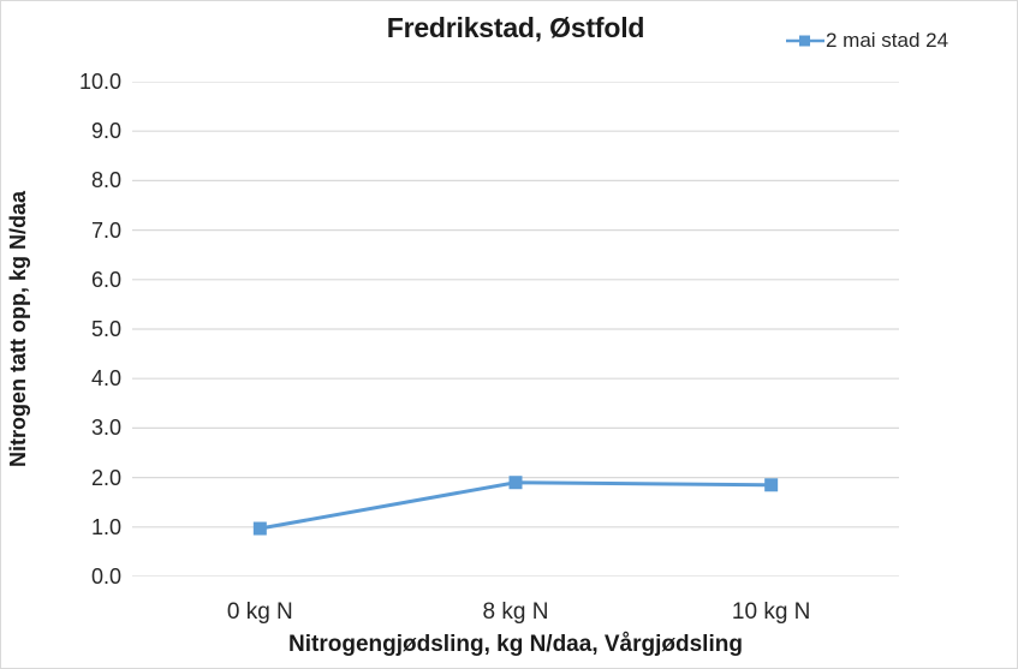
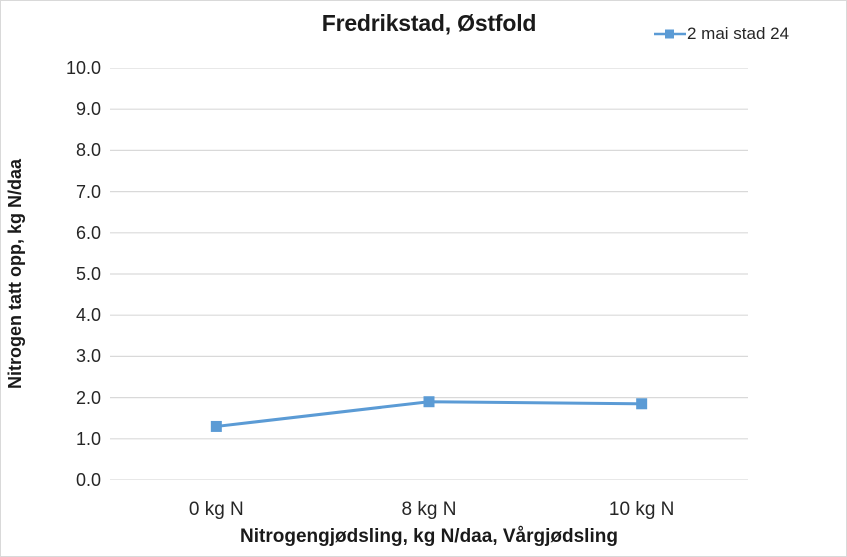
0 kg N: 1.0 -> 1.3
